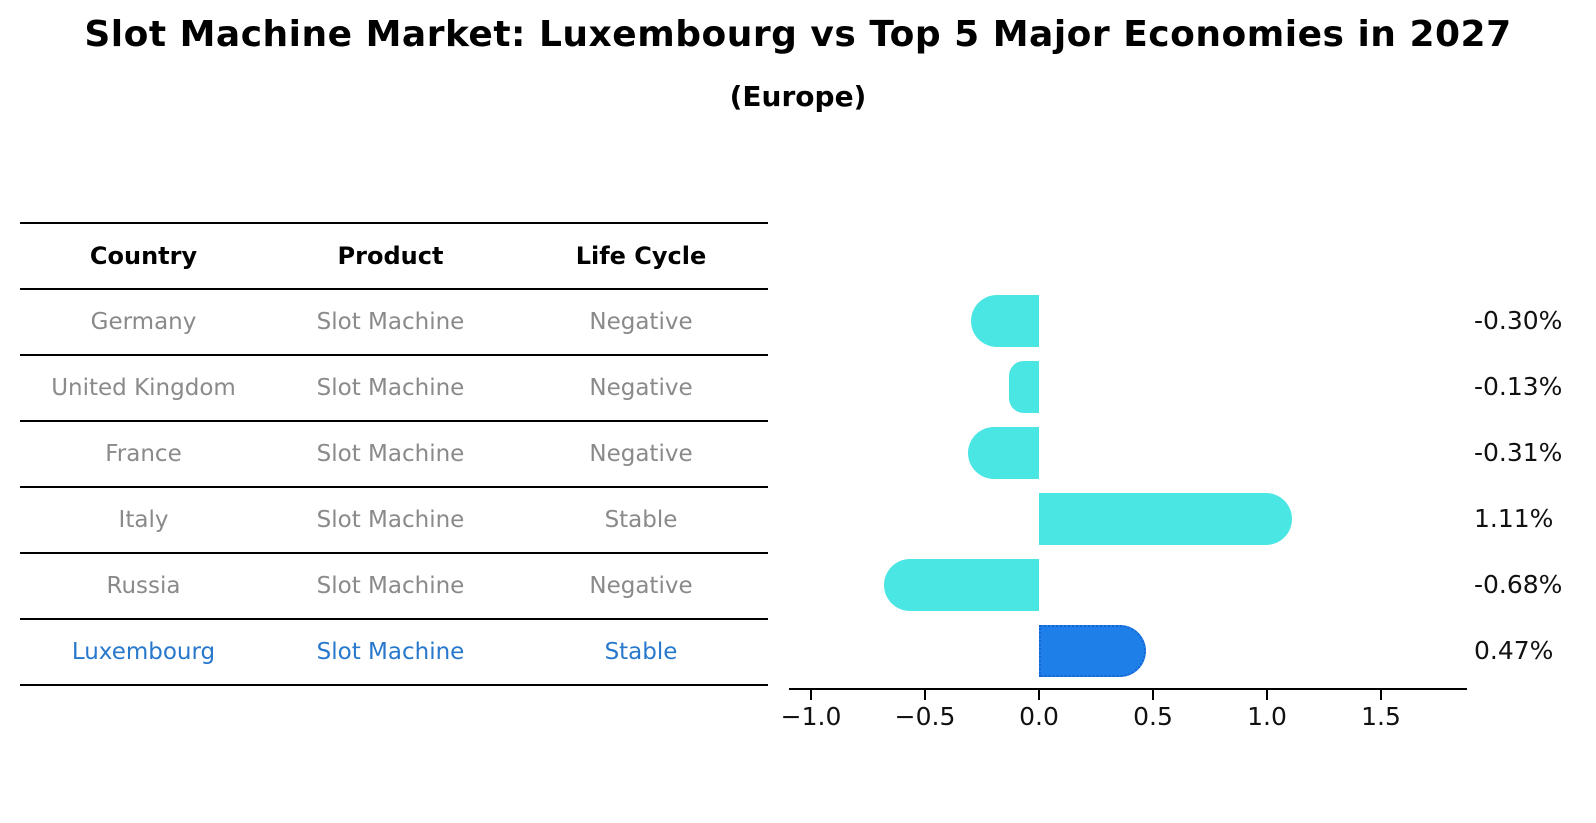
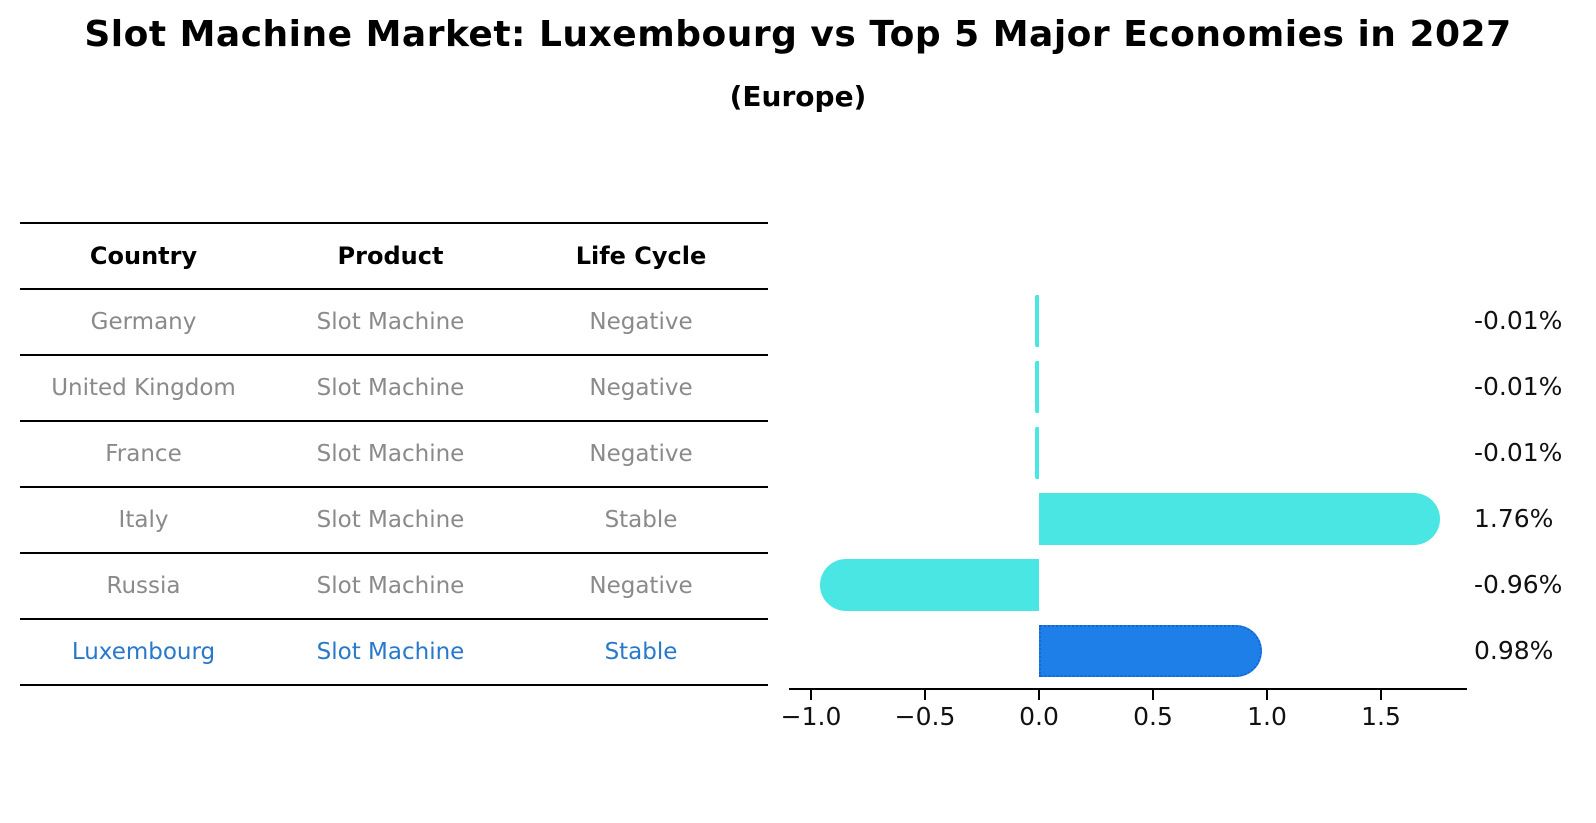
Germany: -0.30% -> -0.01%
United Kingdom: -0.13% -> -0.01%
France: -0.31% -> -0.01%
Italy: 1.11% -> 1.76%
Russia: -0.68% -> -0.96%
Luxembourg: 0.47% -> 0.98%
